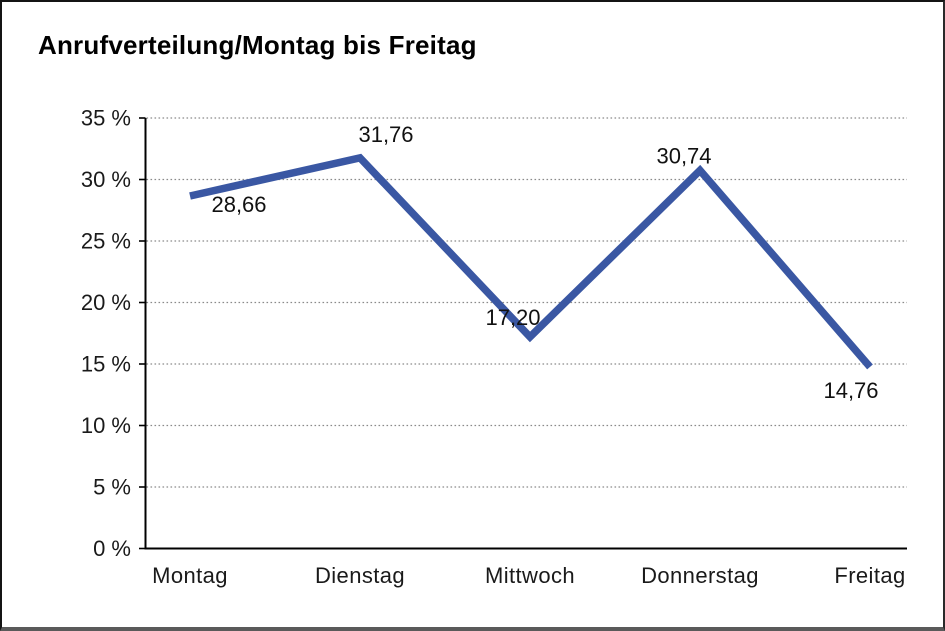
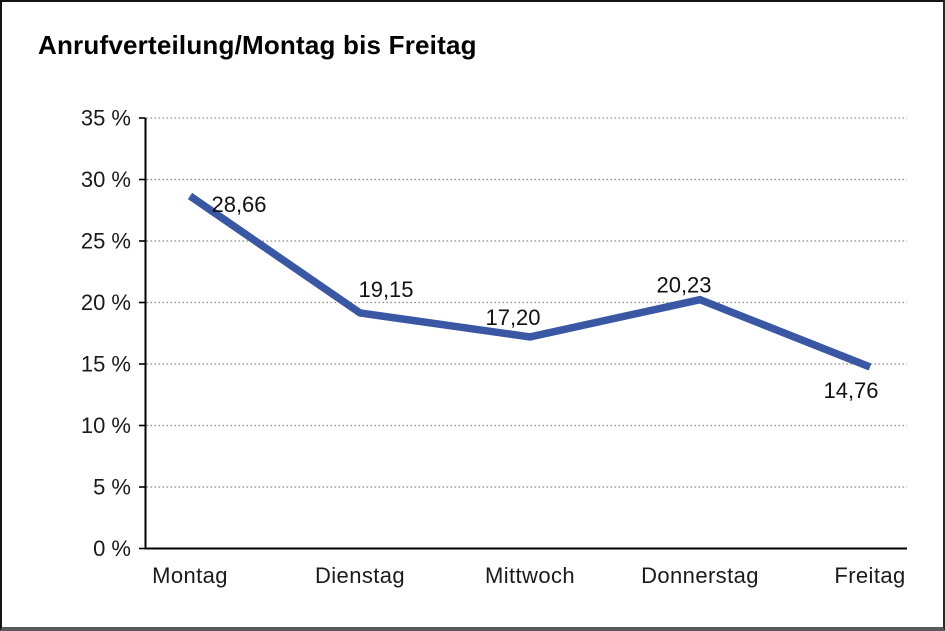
Dienstag: 31,76 -> 19,15
Donnerstag: 30,74 -> 20,23
